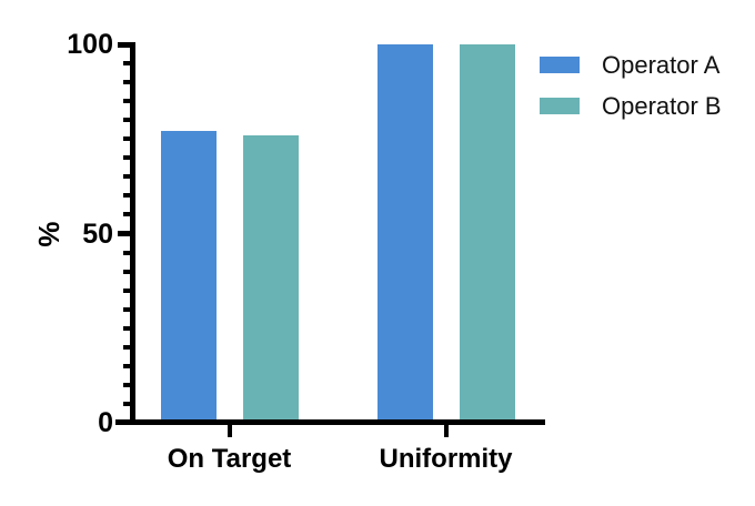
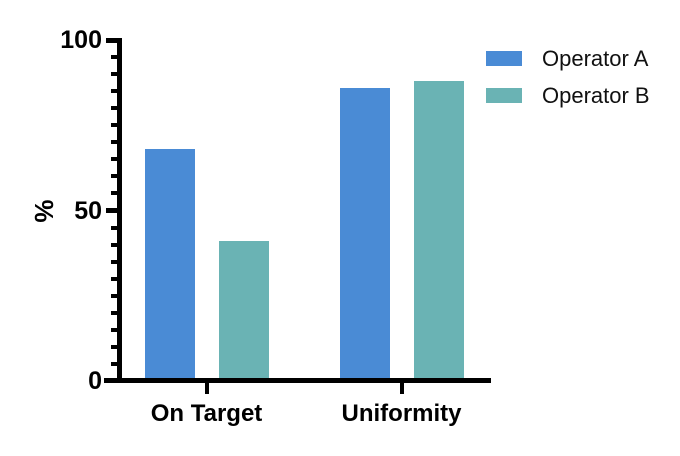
Operator A/On Target: 77 -> 68
Operator B/On Target: 76 -> 41
Operator A/Uniformity: 100 -> 86
Operator B/Uniformity: 100 -> 88
